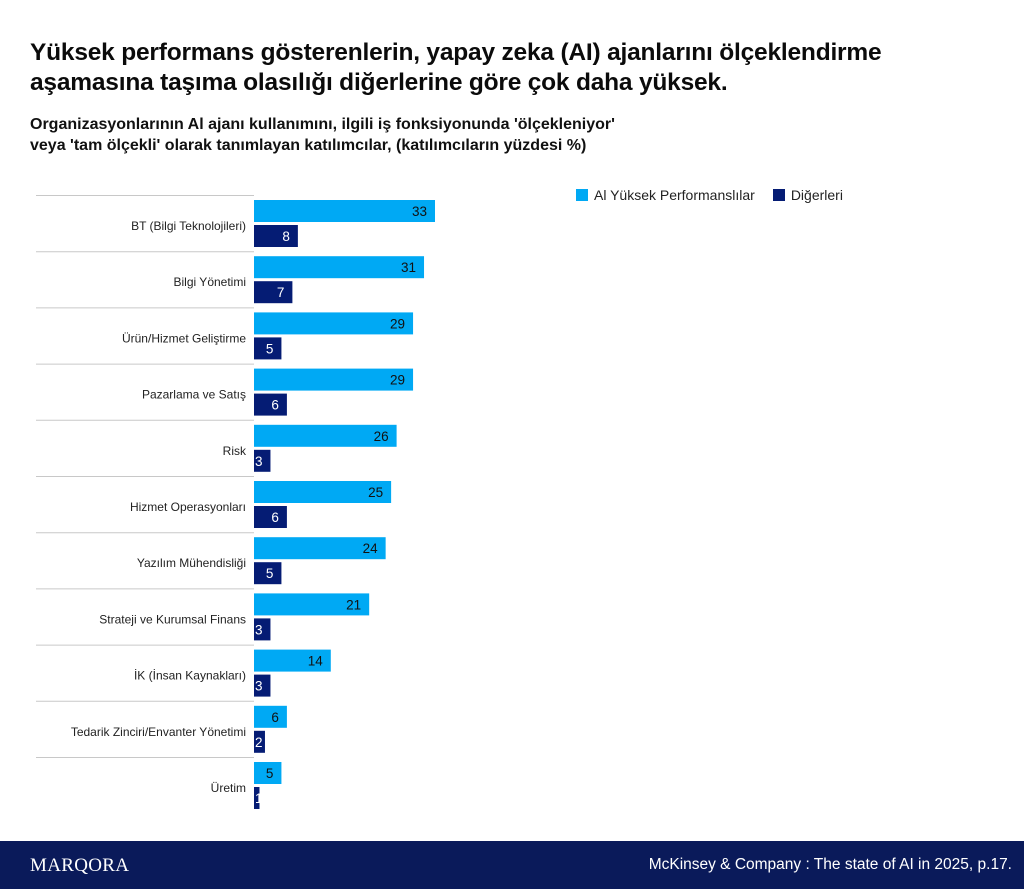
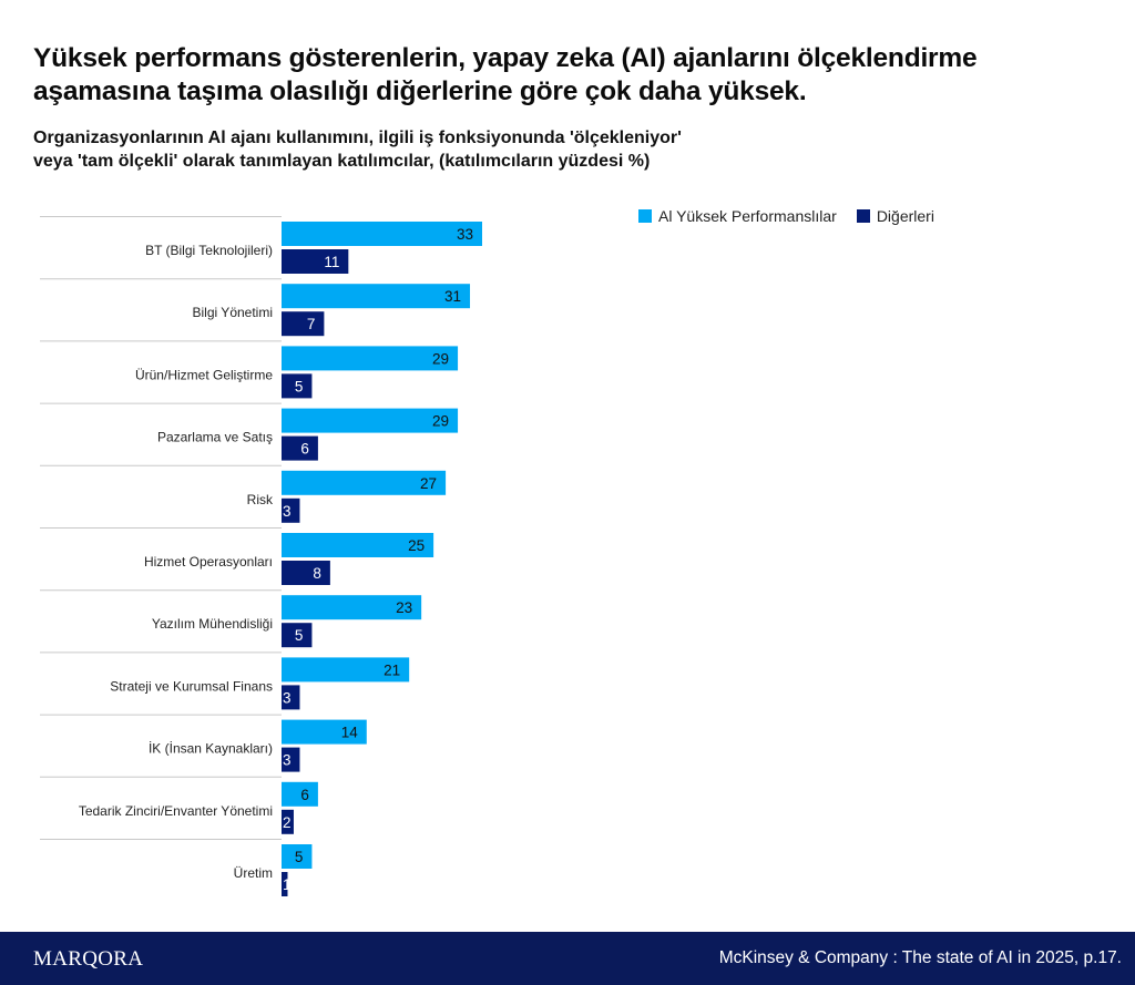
Diğerleri/BT (Bilgi Teknolojileri): 8 -> 11
Al Yüksek Performanslılar/Risk: 26 -> 27
Diğerleri/Hizmet Operasyonları: 6 -> 8
Al Yüksek Performanslılar/Yazılım Mühendisliği: 24 -> 23
